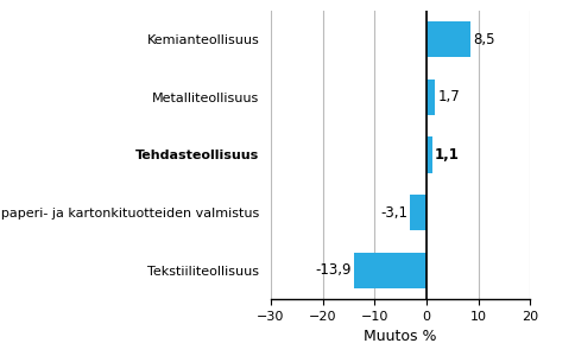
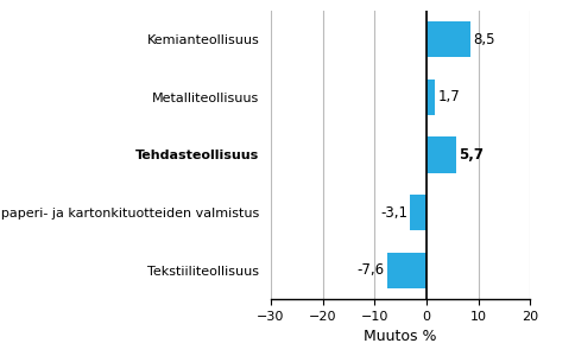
Tehdasteollisuus: 1,1 -> 5,7
Tekstiiliteollisuus: -13,9 -> -7,6
